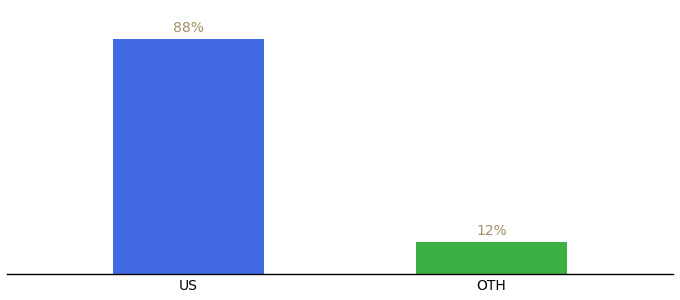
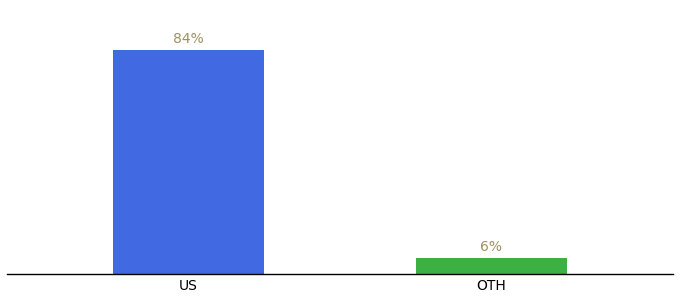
US: 88% -> 84%
OTH: 12% -> 6%
